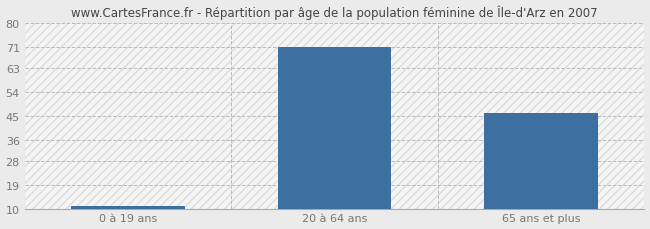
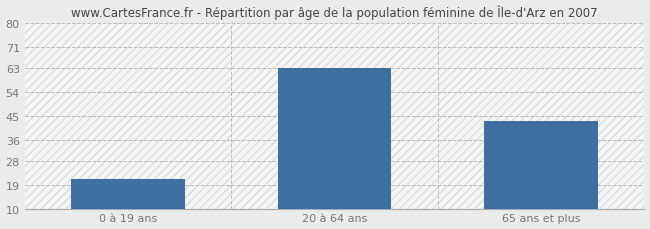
0 à 19 ans: 11 -> 21
20 à 64 ans: 71 -> 63
65 ans et plus: 46 -> 43
